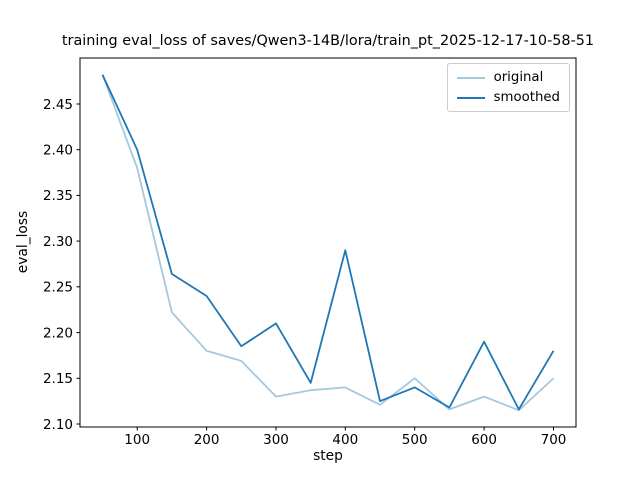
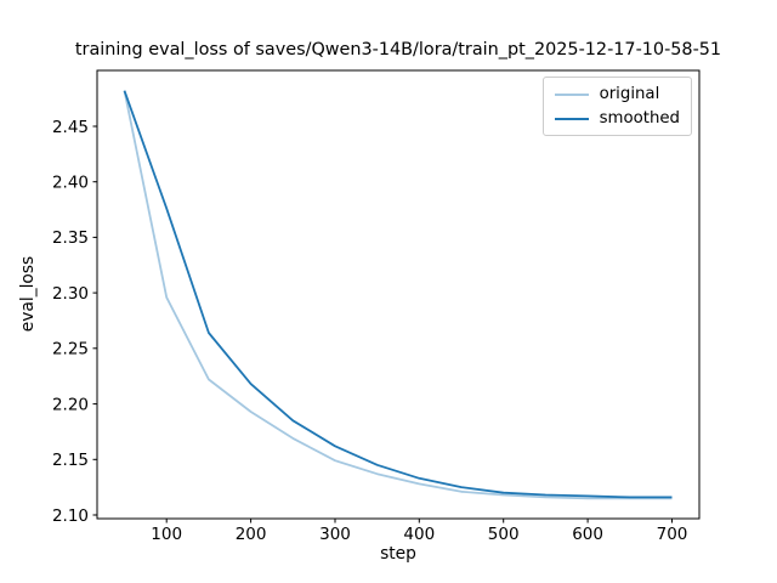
original/100: 2.38 -> 2.30
smoothed/100: 2.40 -> 2.38
original/200: 2.18 -> 2.19
smoothed/200: 2.24 -> 2.22
original/300: 2.13 -> 2.15
smoothed/300: 2.21 -> 2.16
original/400: 2.14 -> 2.13
smoothed/400: 2.29 -> 2.13
original/500: 2.15 -> 2.12
smoothed/500: 2.14 -> 2.12
original/600: 2.13 -> 2.12
smoothed/600: 2.19 -> 2.12
original/700: 2.15 -> 2.12
smoothed/700: 2.18 -> 2.12
